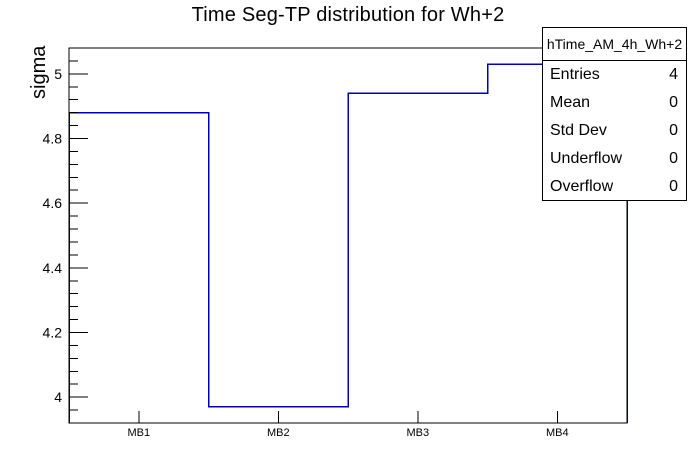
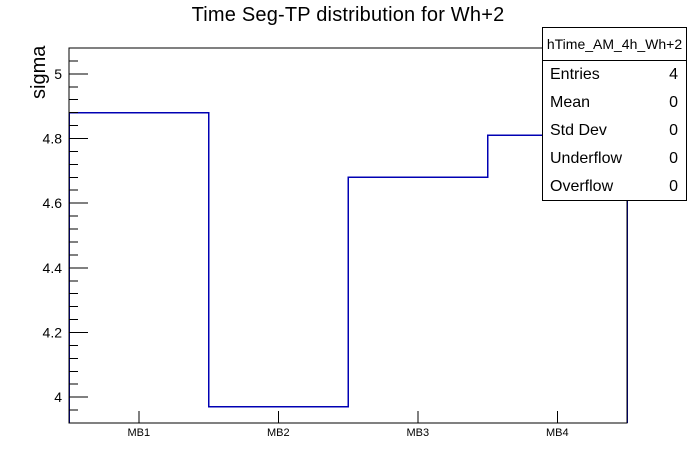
MB3: 4.94 -> 4.68
MB4: 5.03 -> 4.81
